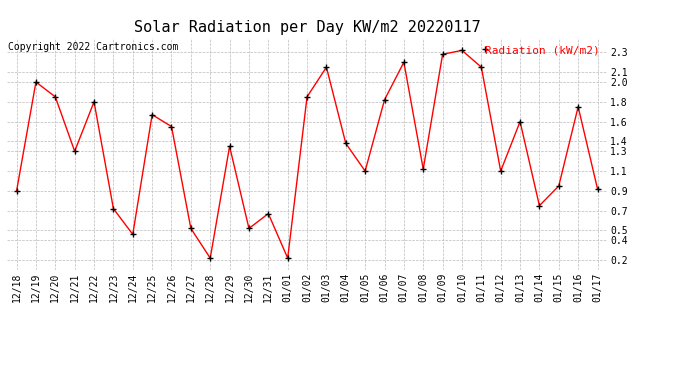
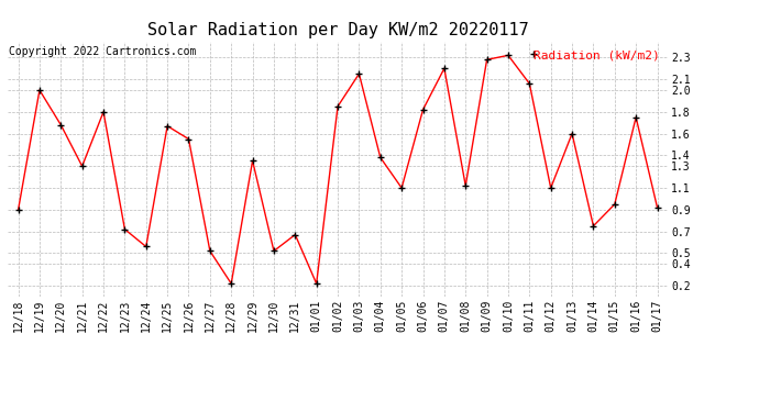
12/20: 1.85 -> 1.68
12/24: 0.46 -> 0.56
01/11: 2.15 -> 2.06
